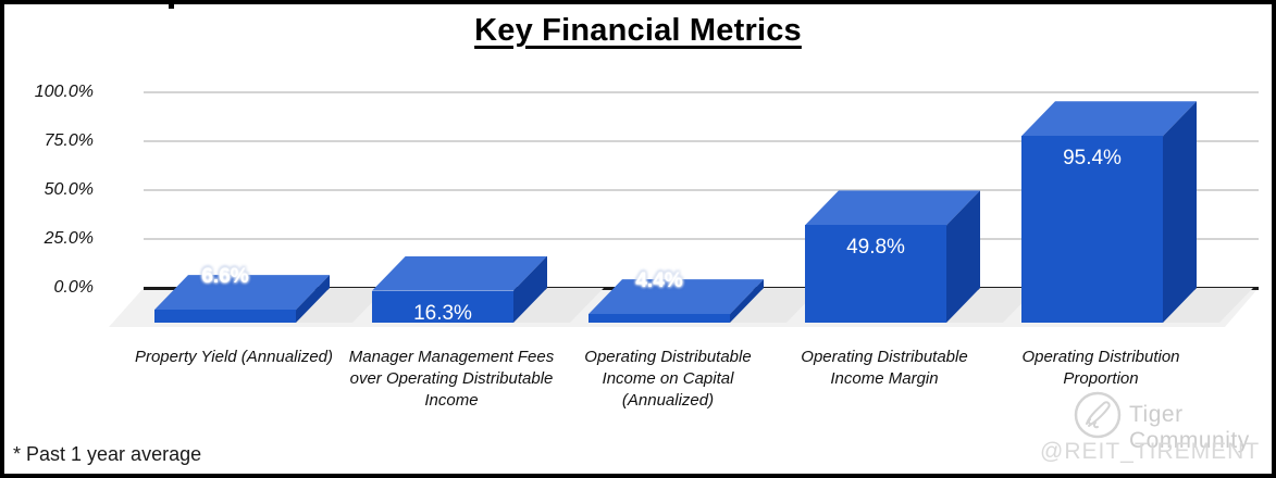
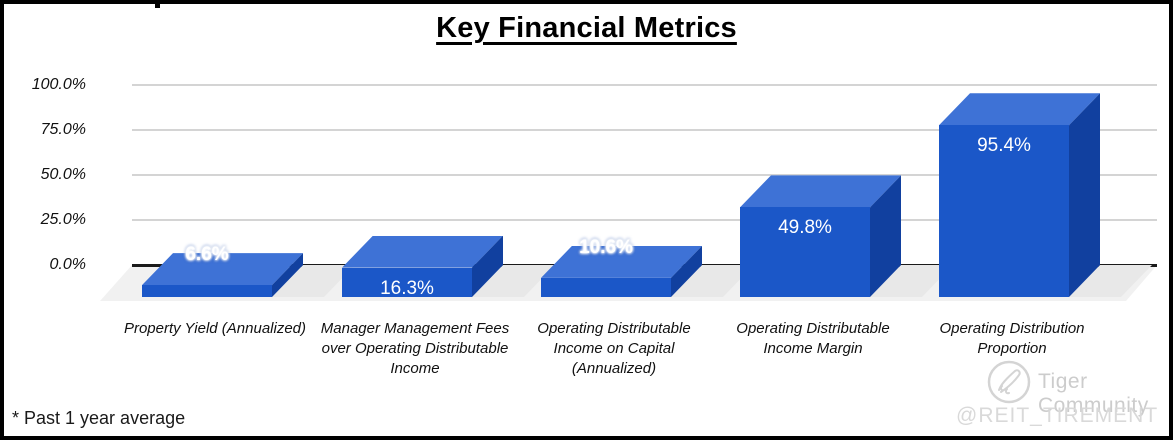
Operating Distributable Income on Capital (Annualized): 4.4% -> 10.6%
